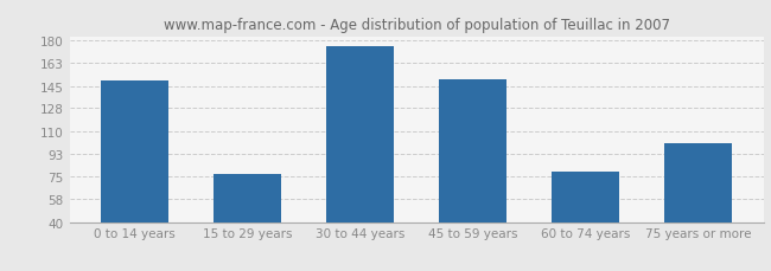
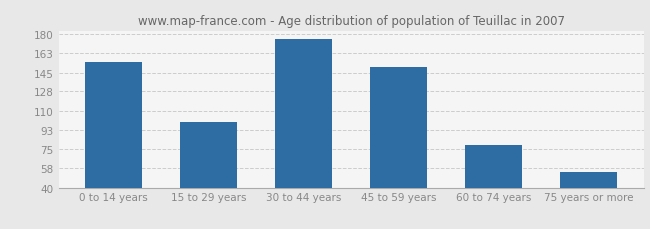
0 to 14 years: 149 -> 155
15 to 29 years: 77 -> 100
75 years or more: 101 -> 54
